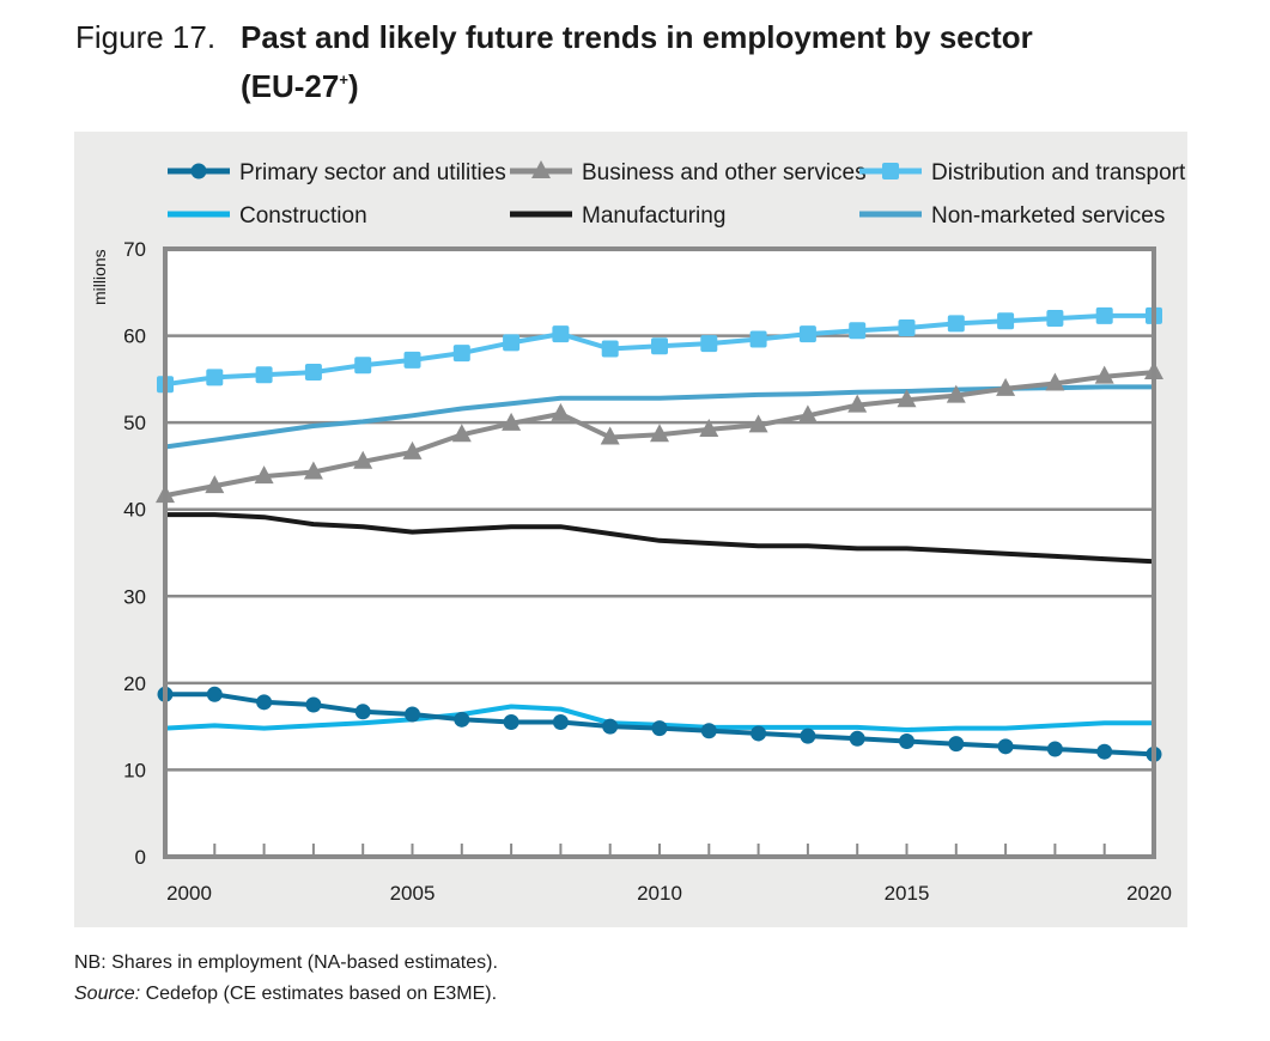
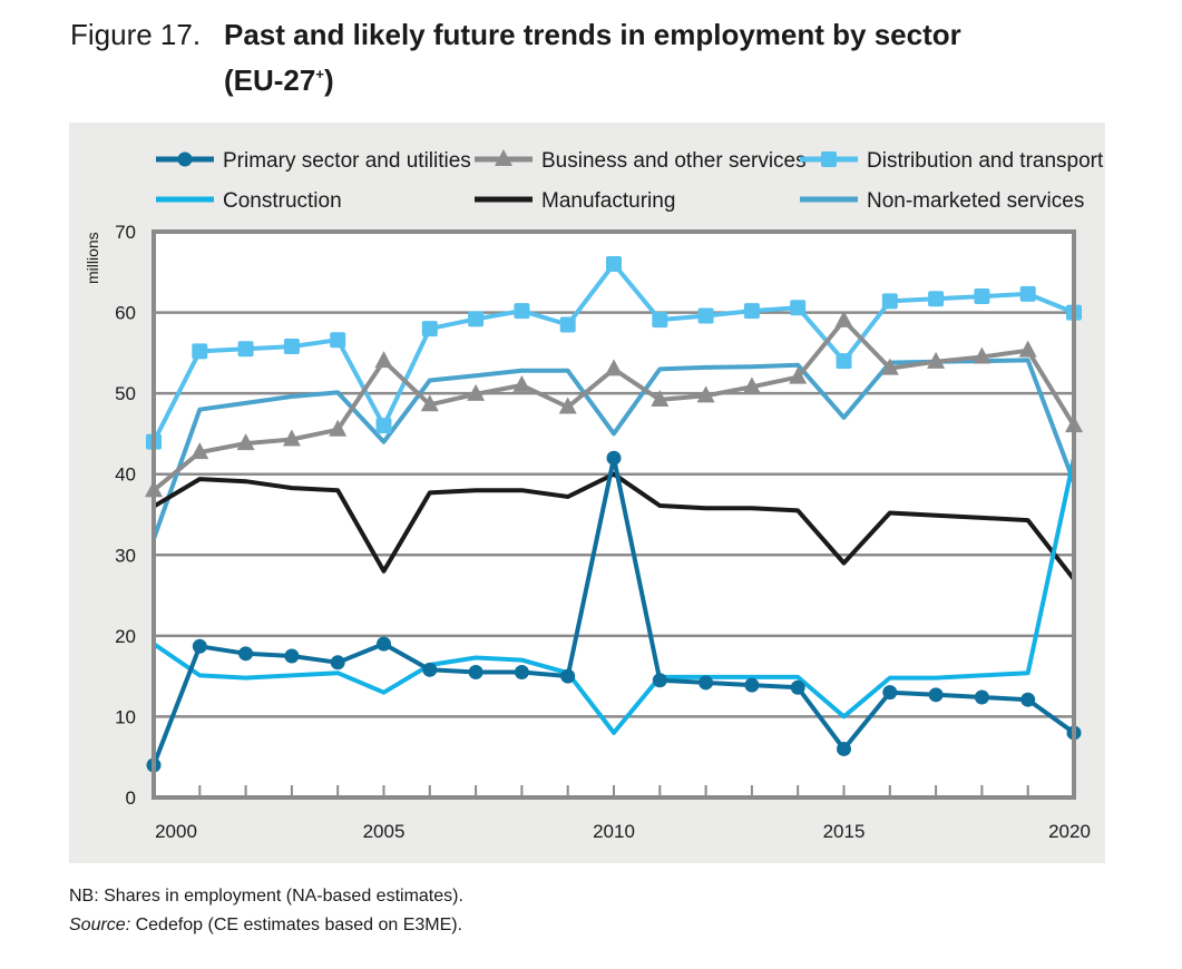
Primary sector and utilities/2000: 19 -> 4
Business and other services/2000: 42 -> 38
Distribution and transport/2000: 54 -> 44
Construction/2000: 15 -> 19
Manufacturing/2000: 39 -> 36
Non-marketed services/2000: 47 -> 32
Primary sector and utilities/2005: 16 -> 19
Business and other services/2005: 47 -> 54
Distribution and transport/2005: 57 -> 46
Construction/2005: 16 -> 13
Manufacturing/2005: 37 -> 28
Non-marketed services/2005: 51 -> 44
Primary sector and utilities/2010: 15 -> 42
Business and other services/2010: 49 -> 53
Distribution and transport/2010: 59 -> 66
Construction/2010: 15 -> 8
Manufacturing/2010: 36 -> 40
Non-marketed services/2010: 53 -> 45
Primary sector and utilities/2015: 13 -> 6
Business and other services/2015: 53 -> 59
Distribution and transport/2015: 61 -> 54
Construction/2015: 15 -> 10
Manufacturing/2015: 36 -> 29
Non-marketed services/2015: 54 -> 47
Primary sector and utilities/2020: 12 -> 8
Business and other services/2020: 56 -> 46
Distribution and transport/2020: 62 -> 60
Construction/2020: 15 -> 42
Manufacturing/2020: 34 -> 27
Non-marketed services/2020: 54 -> 39
